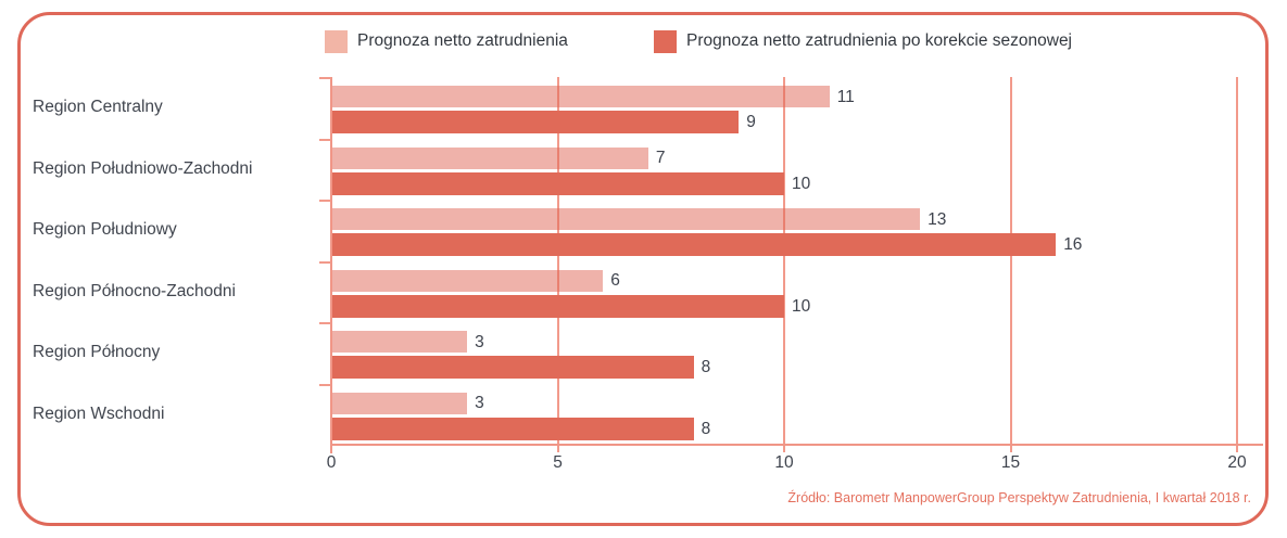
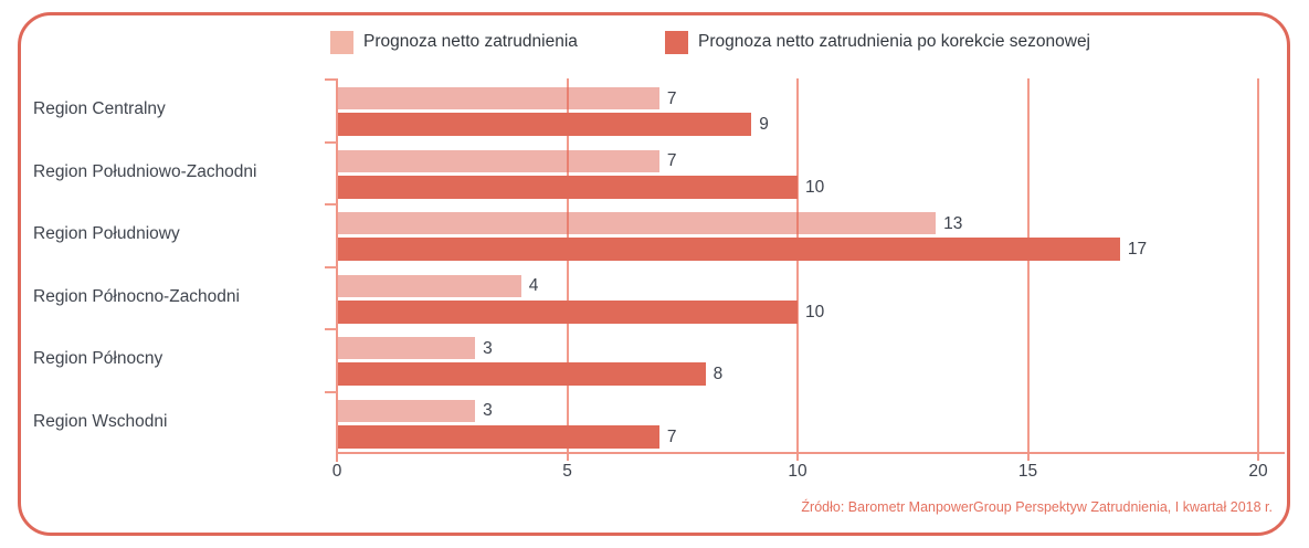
Prognoza netto zatrudnienia/Region Centralny: 11 -> 7
Prognoza netto zatrudnienia po korekcie sezonowej/Region Południowy: 16 -> 17
Prognoza netto zatrudnienia/Region Północno-Zachodni: 6 -> 4
Prognoza netto zatrudnienia po korekcie sezonowej/Region Wschodni: 8 -> 7
